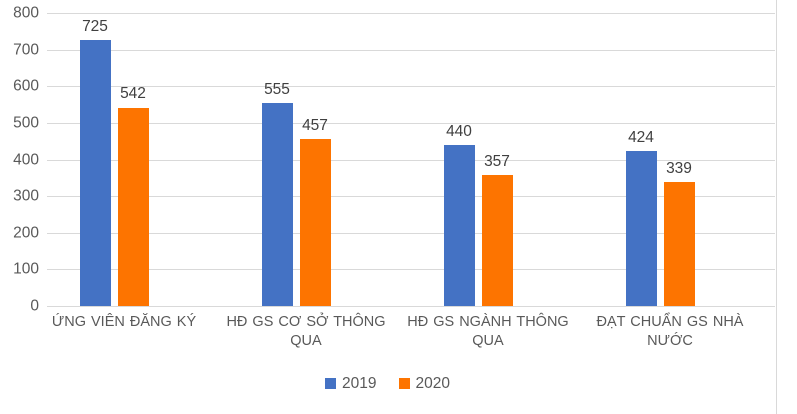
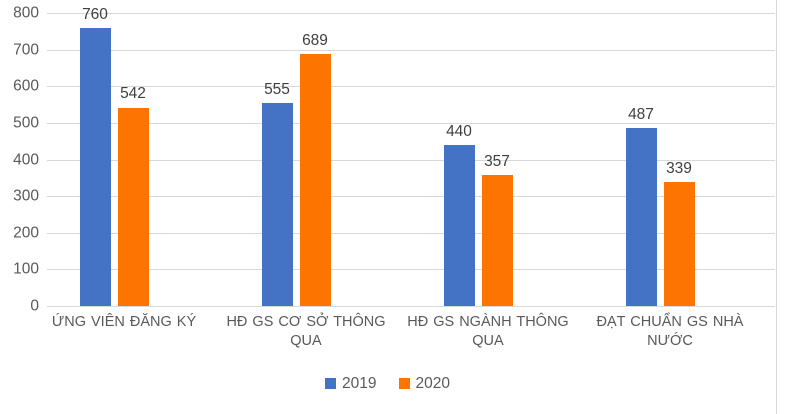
2019/ỨNG VIÊN ĐĂNG KÝ: 725 -> 760
2020/HĐ GS CƠ SỞ THÔNG QUA: 457 -> 689
2019/ĐẠT CHUẨN GS NHÀ NƯỚC: 424 -> 487
